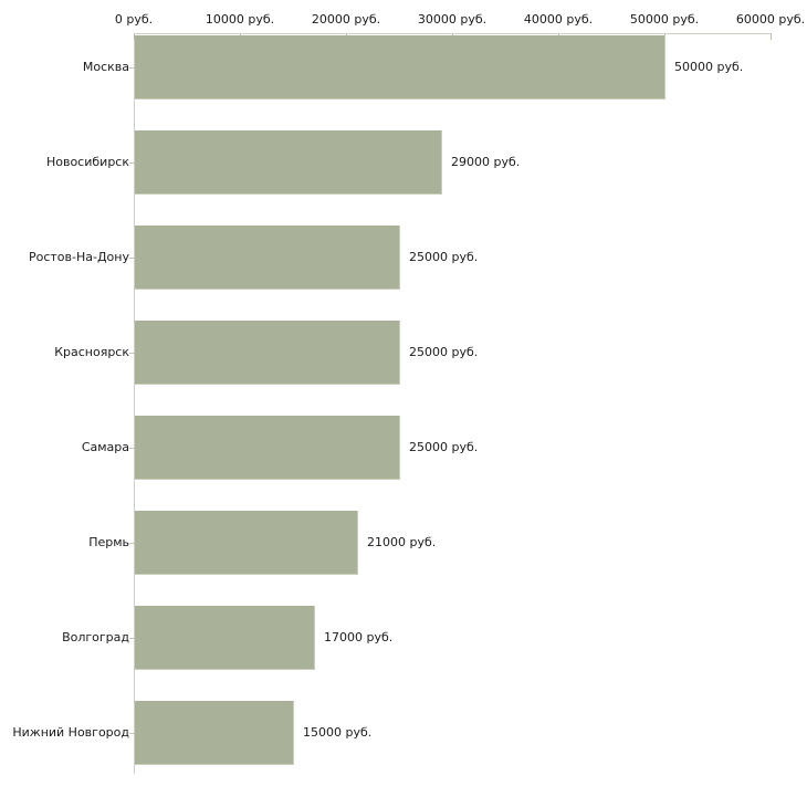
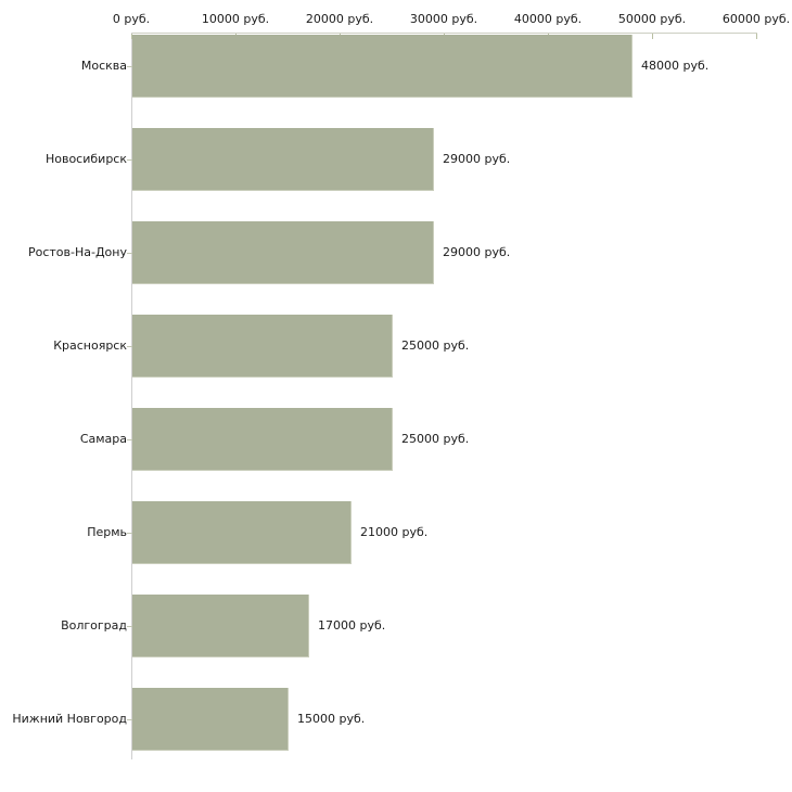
Москва: 50000 -> 48000
Ростов-На-Дону: 25000 -> 29000
